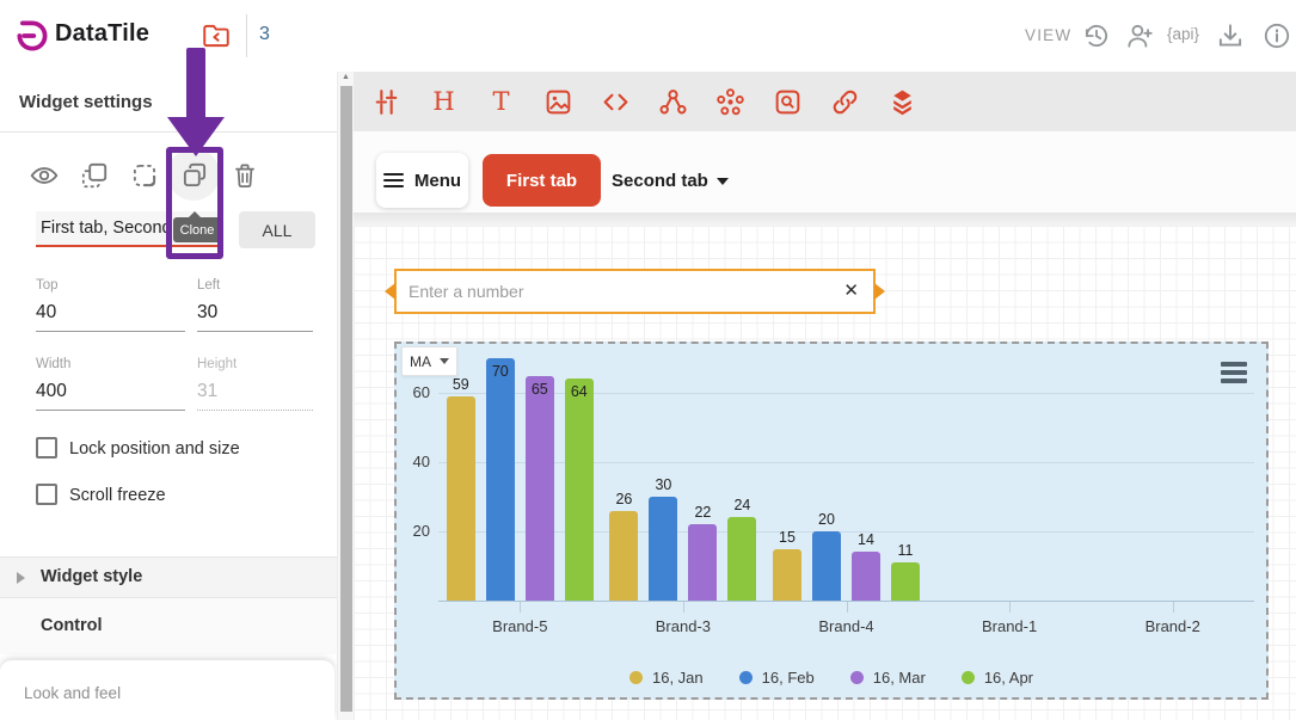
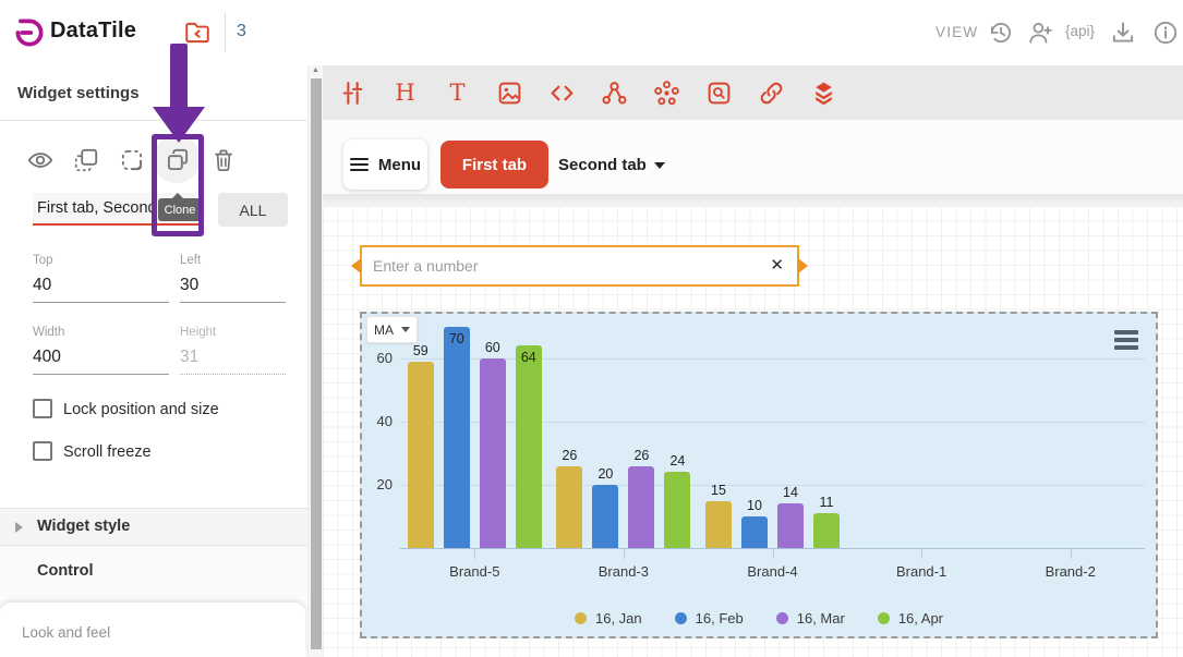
16, Mar/Brand-5: 65 -> 60
16, Feb/Brand-3: 30 -> 20
16, Mar/Brand-3: 22 -> 26
16, Feb/Brand-4: 20 -> 10
